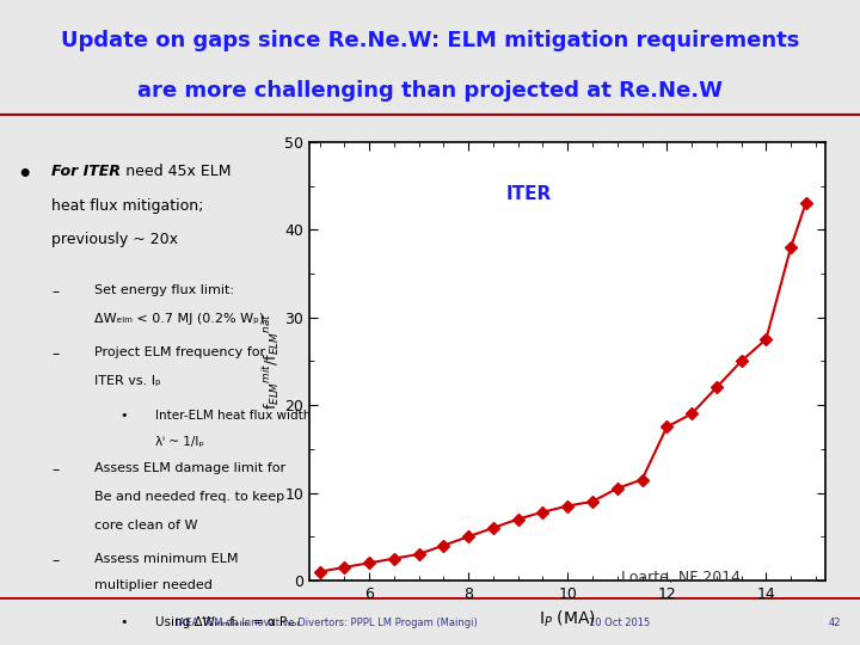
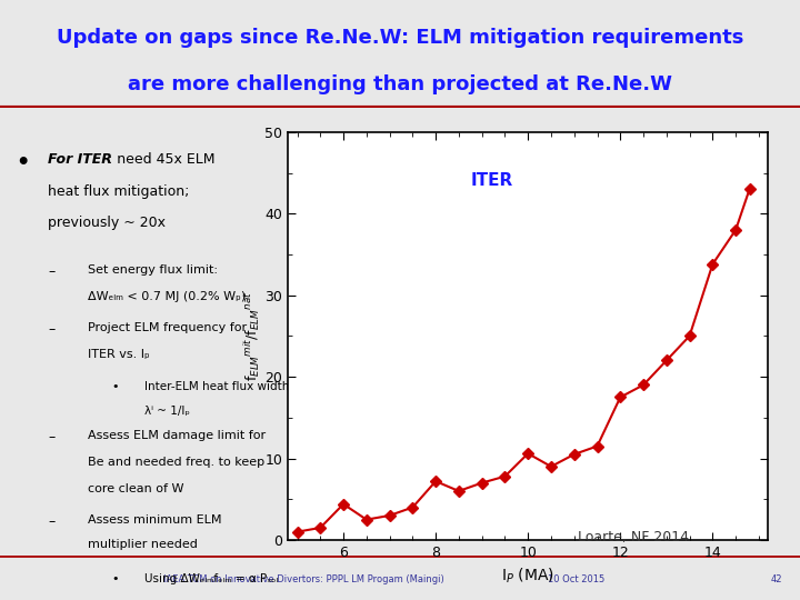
6: 2.0 -> 4.4
8: 5.0 -> 7.2
10: 8.5 -> 10.6
14: 27.5 -> 33.8
